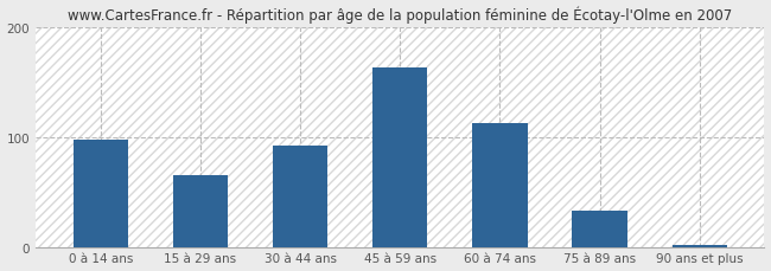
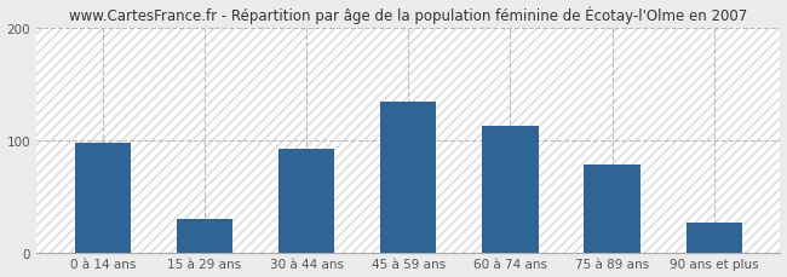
15 à 29 ans: 65 -> 30
45 à 59 ans: 163 -> 134
75 à 89 ans: 33 -> 78
90 ans et plus: 2 -> 26
